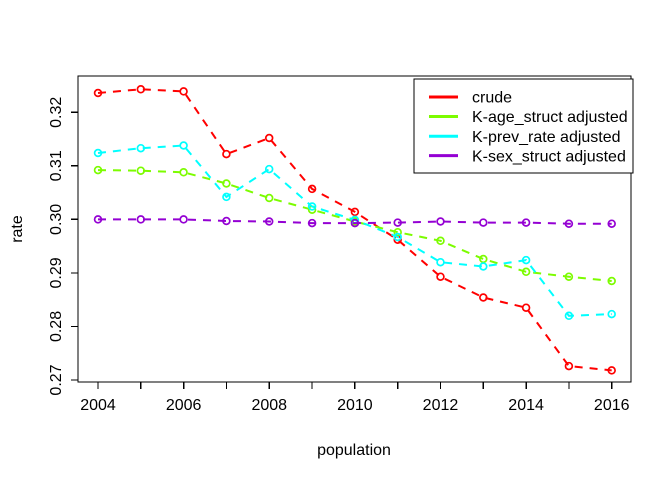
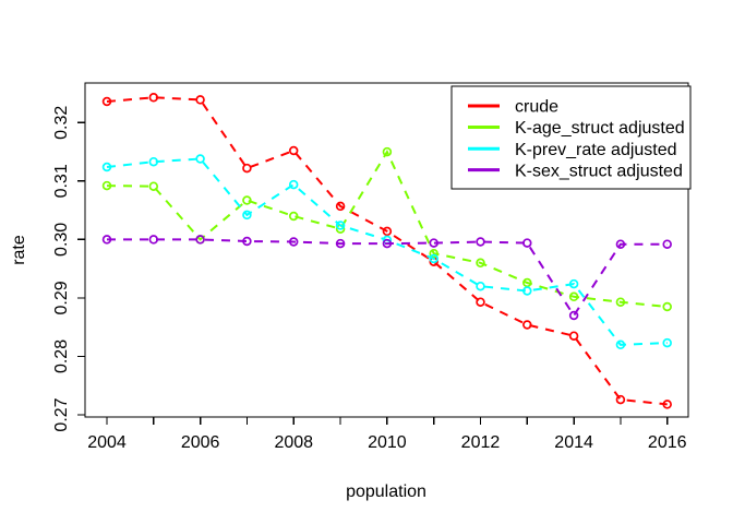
K-age_struct adjusted/2006: 0.309 -> 0.300
K-age_struct adjusted/2010: 0.300 -> 0.315
K-sex_struct adjusted/2014: 0.299 -> 0.287
